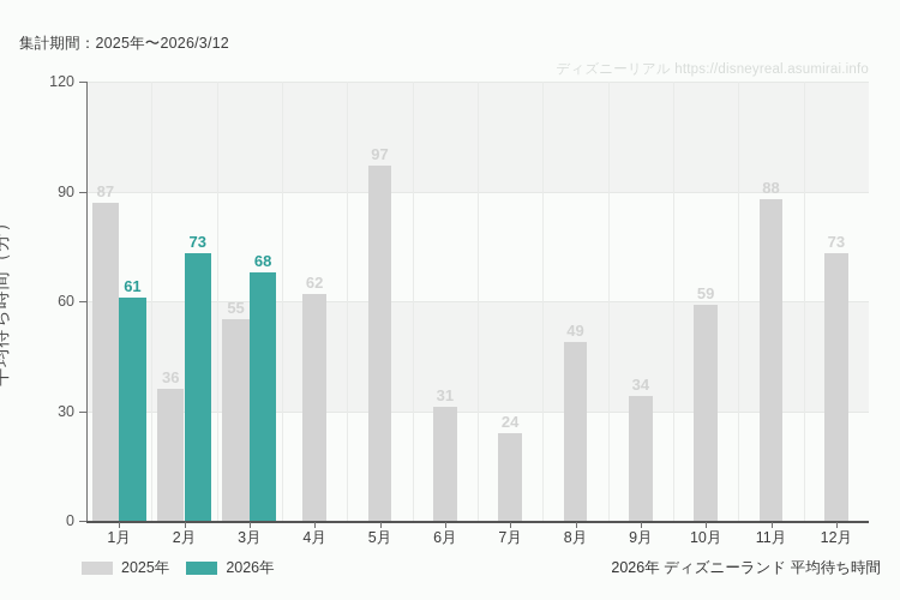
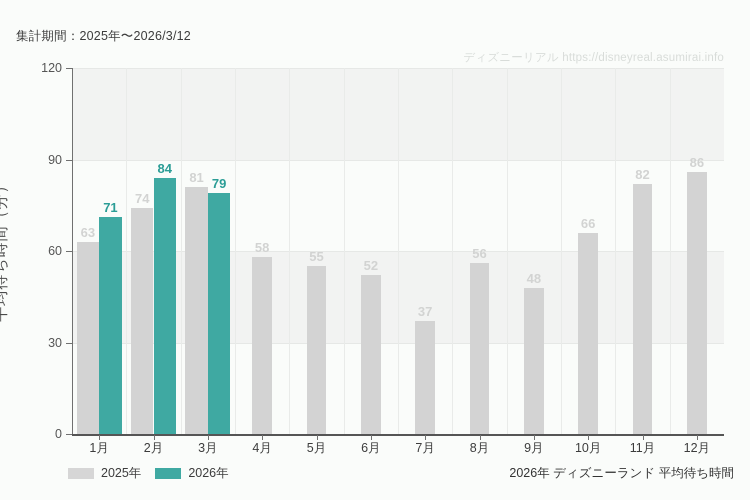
2025年/1月: 87 -> 63
2026年/1月: 61 -> 71
2025年/2月: 36 -> 74
2026年/2月: 73 -> 84
2025年/3月: 55 -> 81
2026年/3月: 68 -> 79
2025年/4月: 62 -> 58
2025年/5月: 97 -> 55
2025年/6月: 31 -> 52
2025年/7月: 24 -> 37
2025年/8月: 49 -> 56
2025年/9月: 34 -> 48
2025年/10月: 59 -> 66
2025年/11月: 88 -> 82
2025年/12月: 73 -> 86
